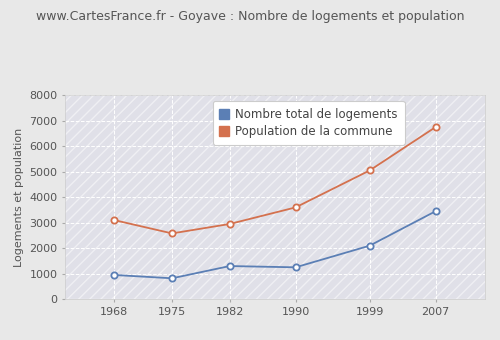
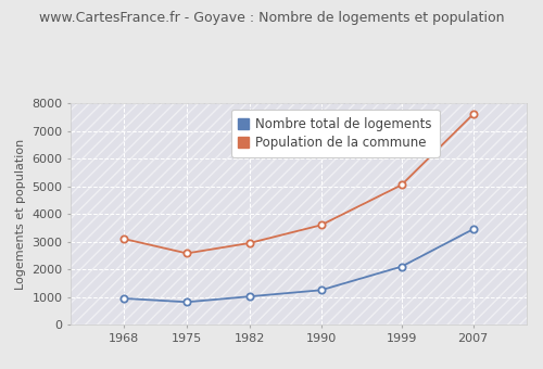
Nombre total de logements/1982: 1300 -> 1020
Population de la commune/2007: 6750 -> 7600
